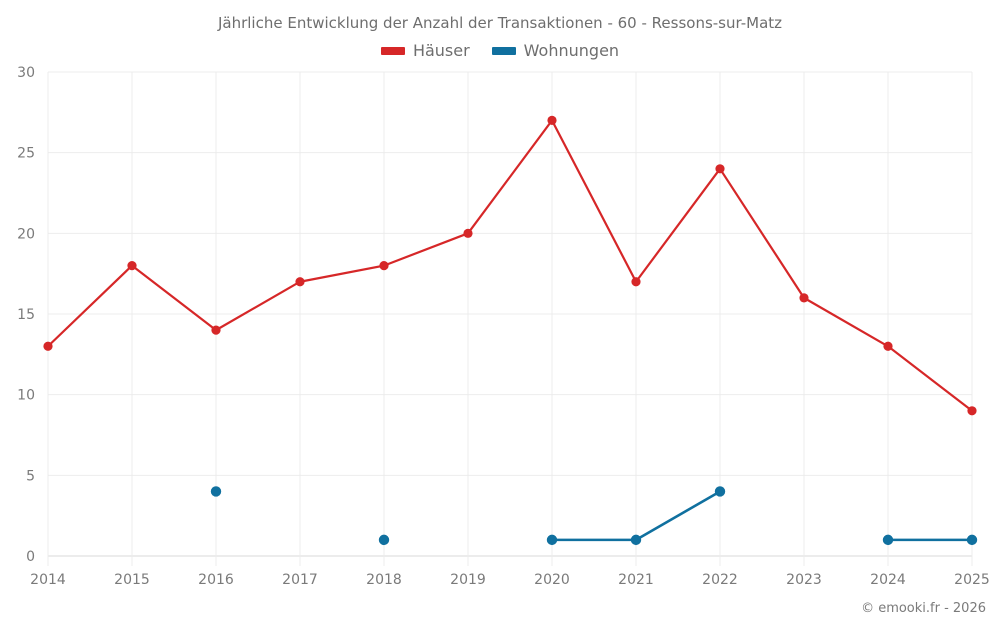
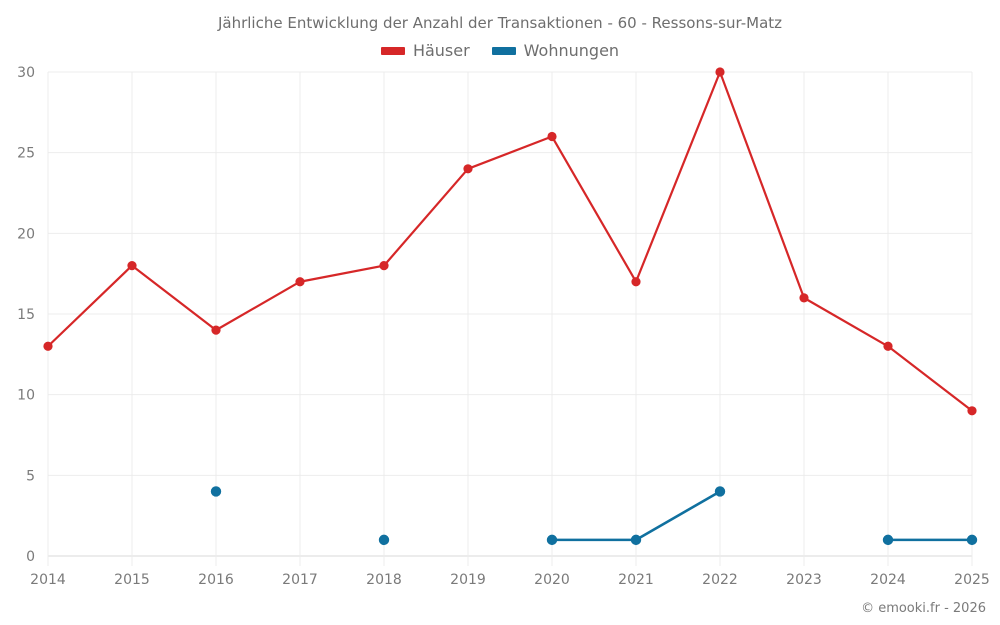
Häuser/2019: 20 -> 24
Häuser/2020: 27 -> 26
Häuser/2022: 24 -> 30
